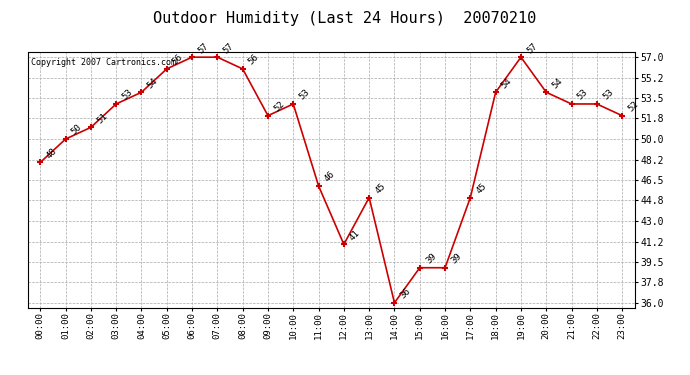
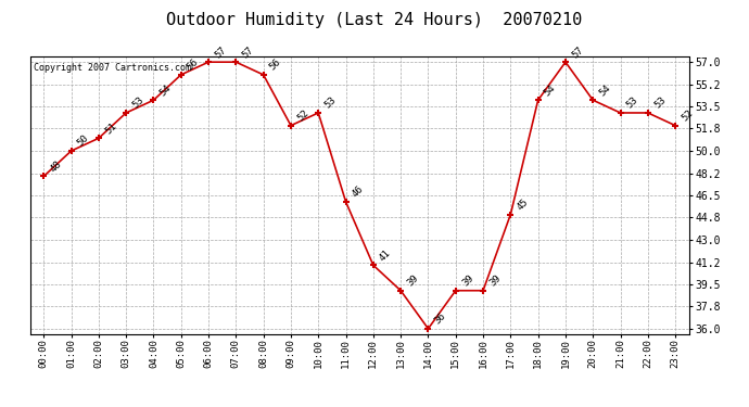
13:00: 45 -> 39
